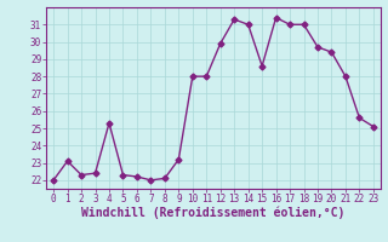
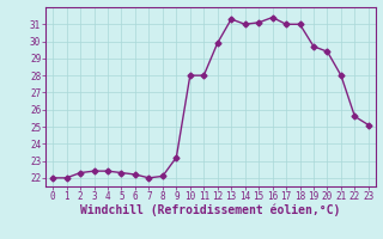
1: 23.1 -> 22.0
4: 25.3 -> 22.4
15: 28.6 -> 31.1
